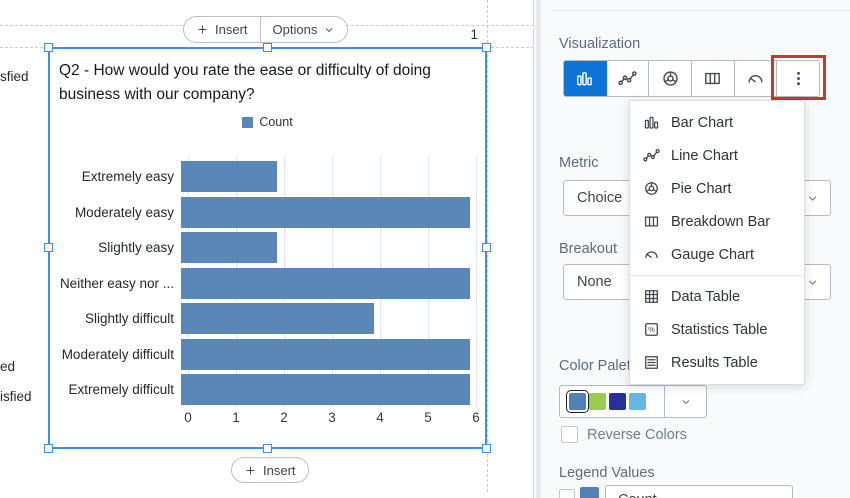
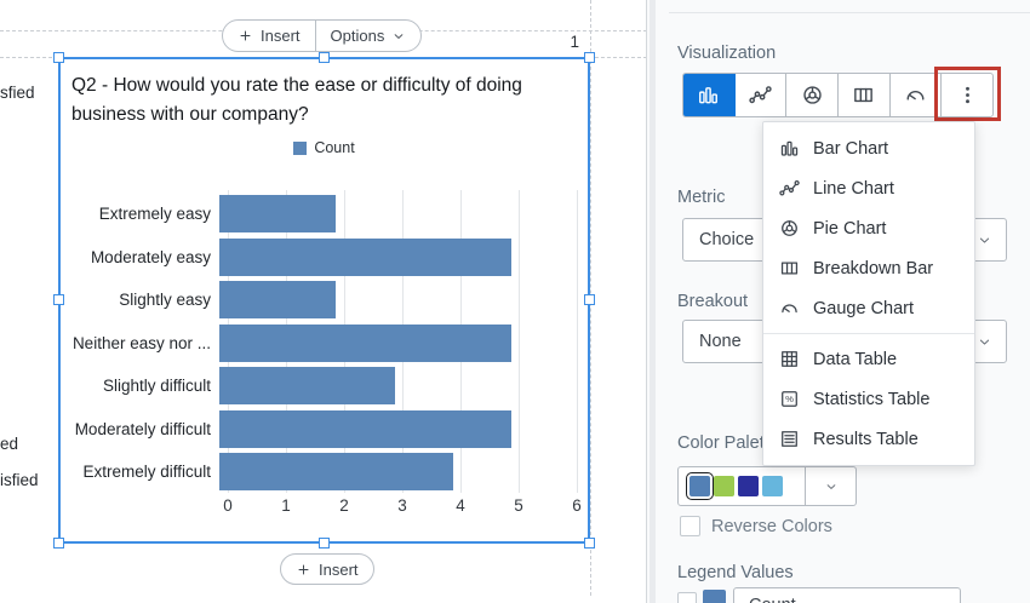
Moderately easy: 6 -> 5
Neither easy nor ...: 6 -> 5
Slightly difficult: 4 -> 3
Moderately difficult: 6 -> 5
Extremely difficult: 6 -> 4
